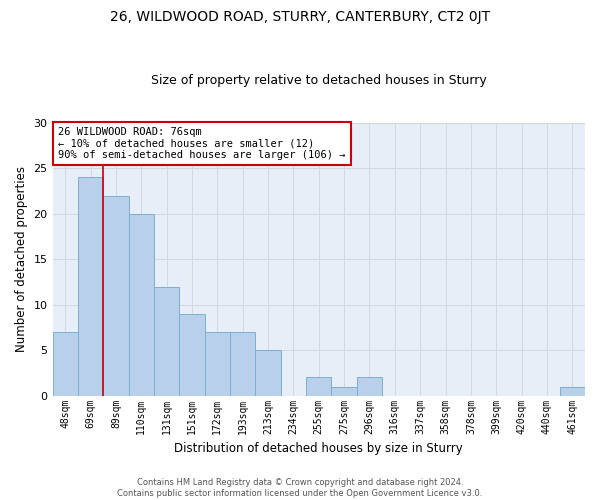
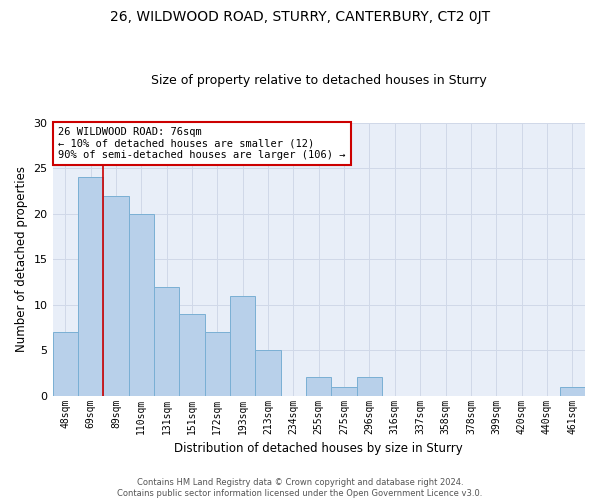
193sqm: 7 -> 11
